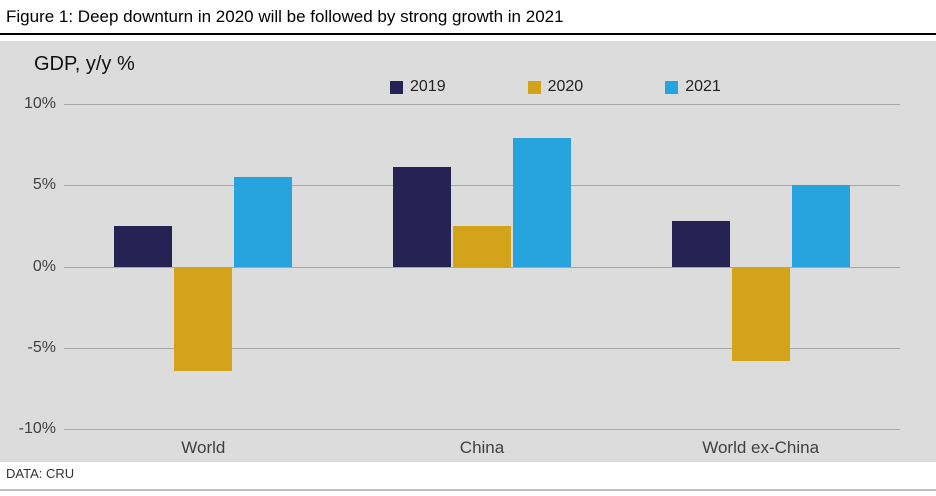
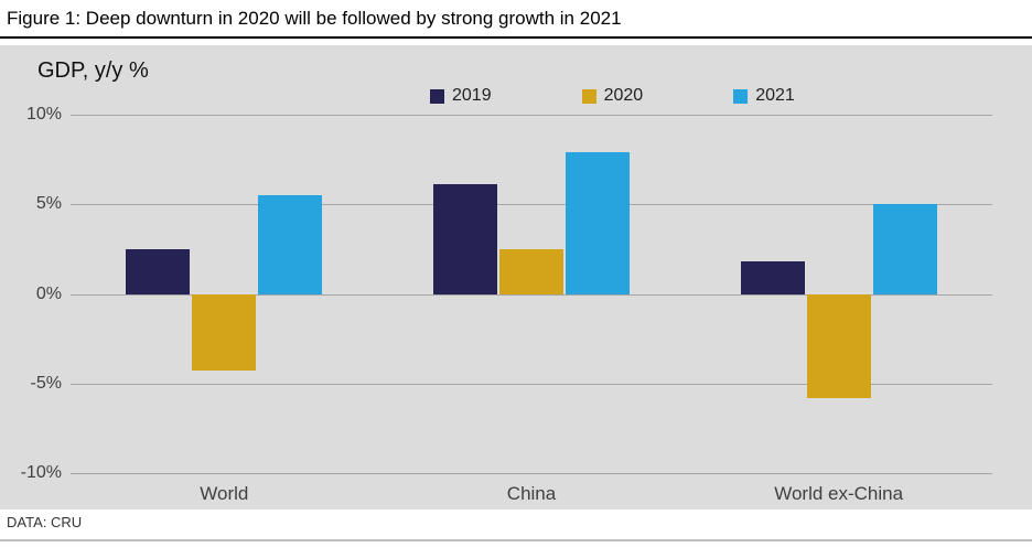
2020/World: -6.4% -> -4.3%
2019/World ex-China: 2.8% -> 1.8%
